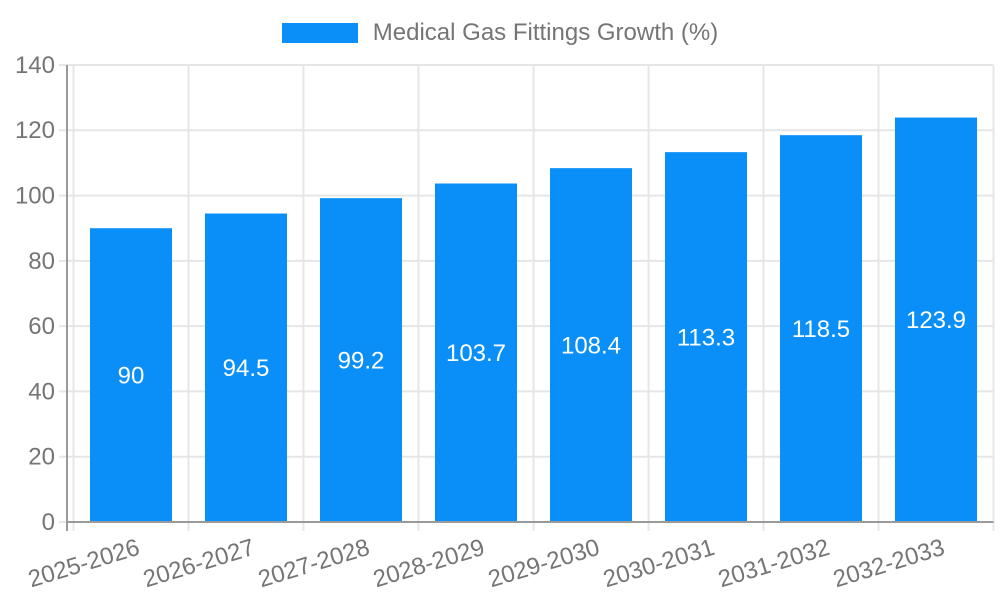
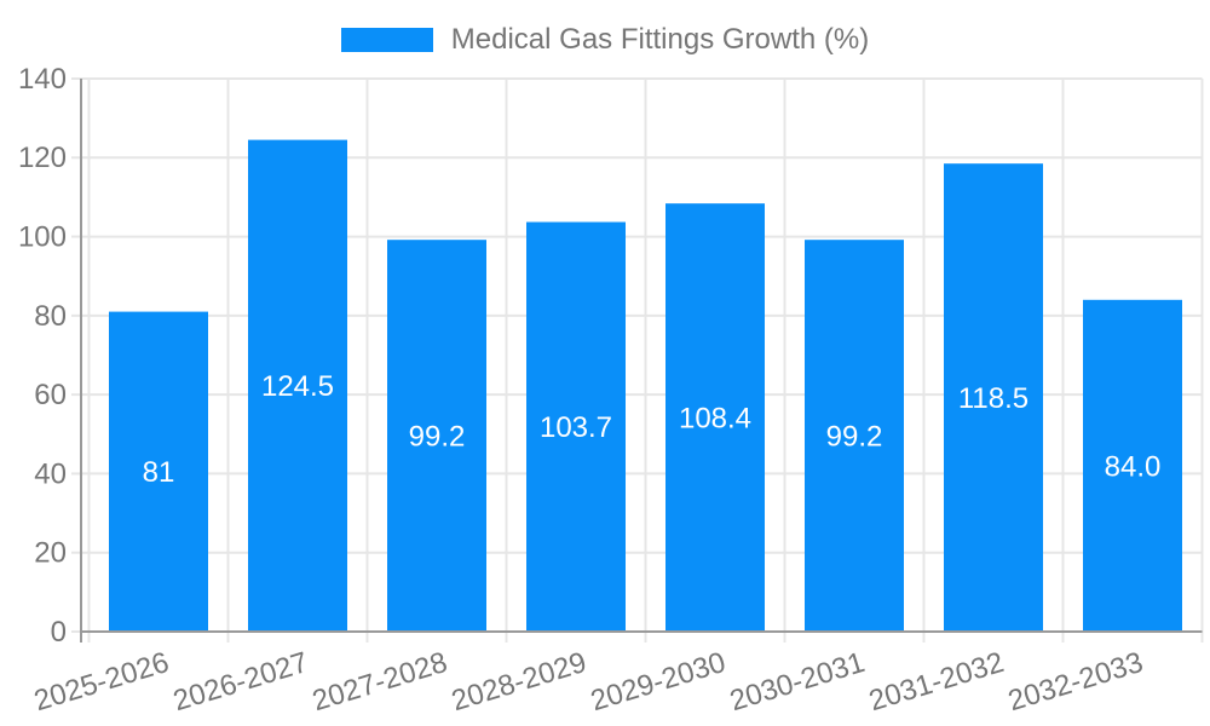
2025-2026: 90 -> 81
2026-2027: 94.5 -> 124.5
2030-2031: 113.3 -> 99.2
2032-2033: 123.9 -> 84.0
